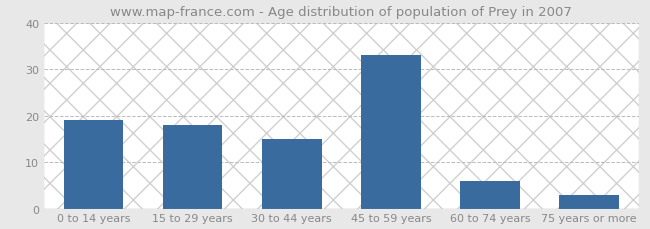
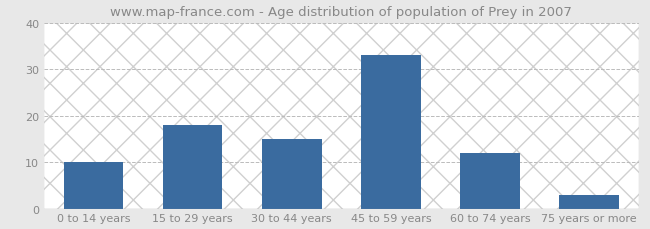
0 to 14 years: 19 -> 10
60 to 74 years: 6 -> 12
